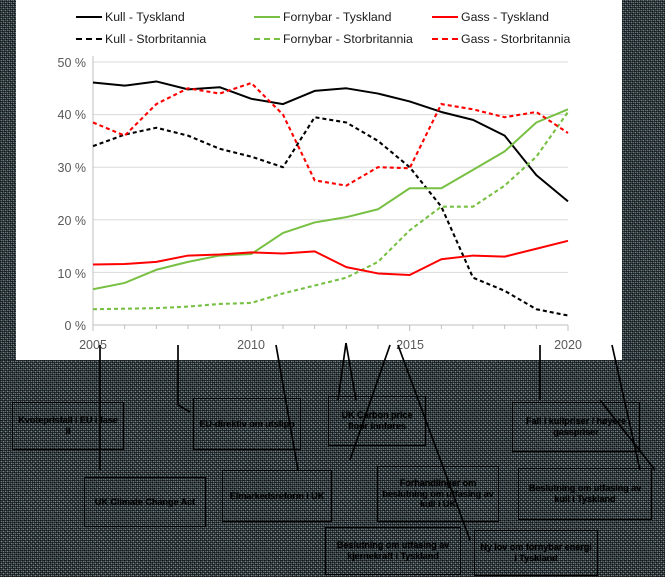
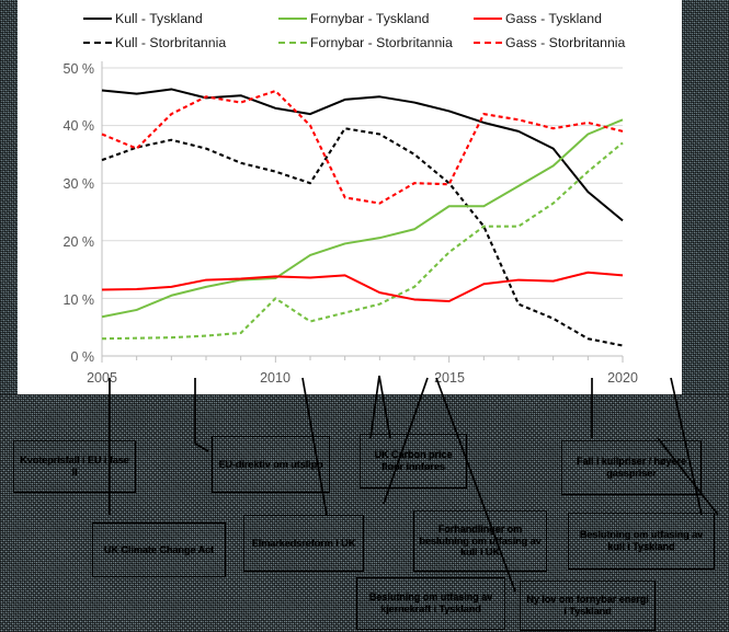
Fornybar - Storbritannia/2010: 4% -> 10%
Fornybar - Storbritannia/2020: 40% -> 37%
Gass - Tyskland/2020: 16% -> 14%
Gass - Storbritannia/2020: 36% -> 39%
